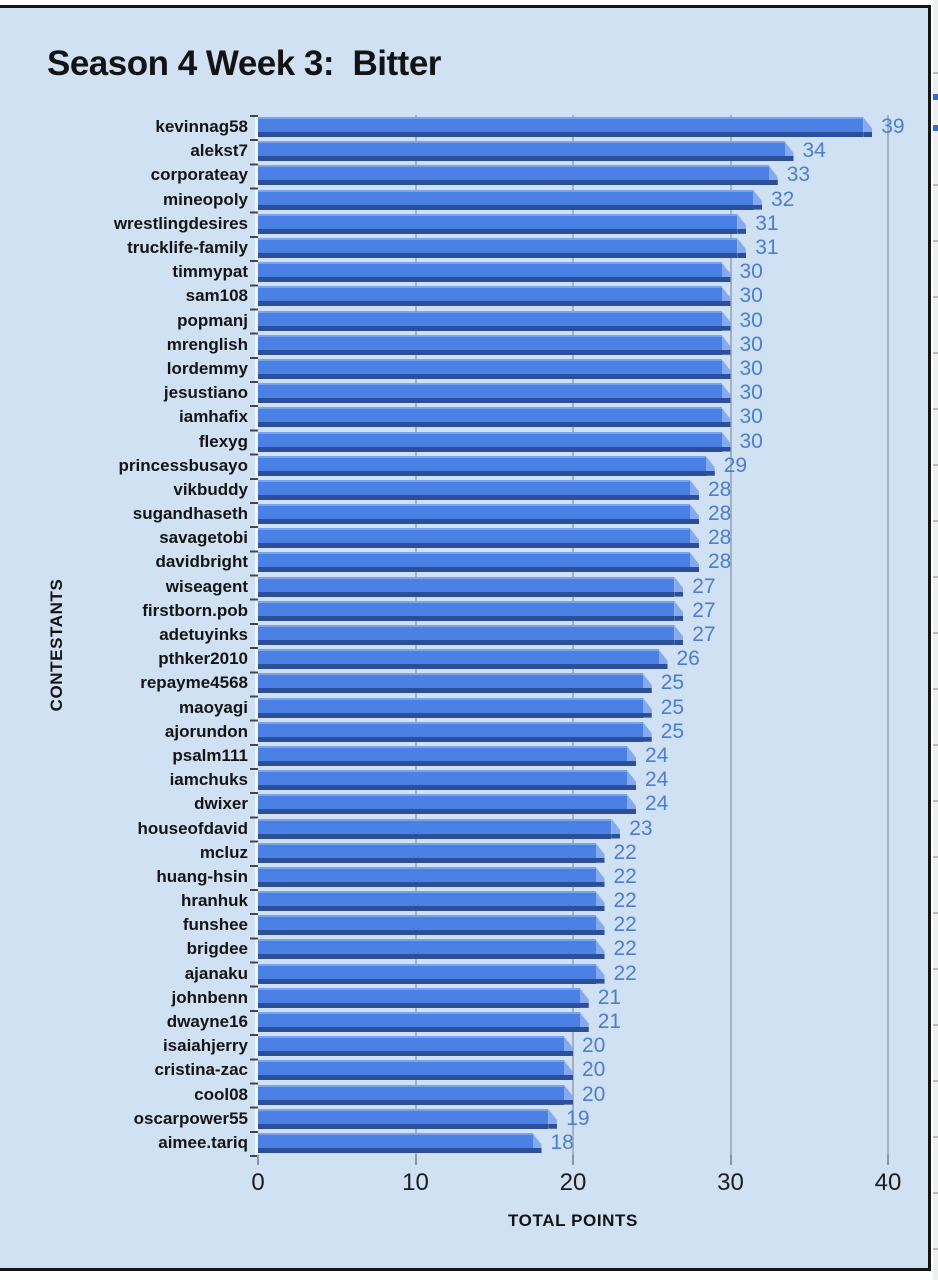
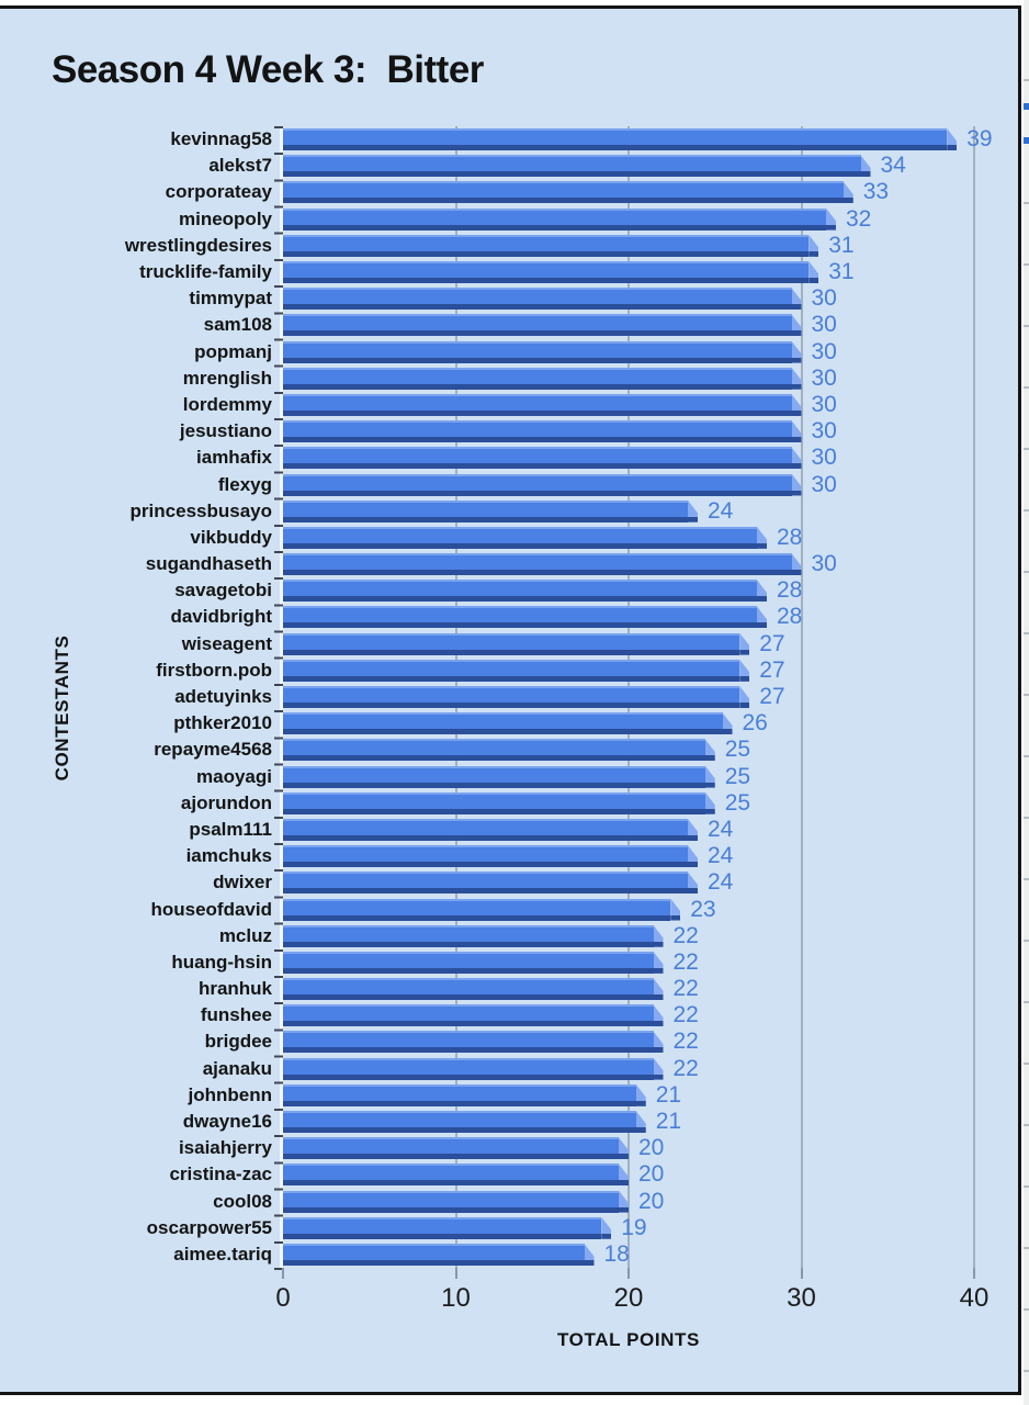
princessbusayo: 29 -> 24
sugandhaseth: 28 -> 30
